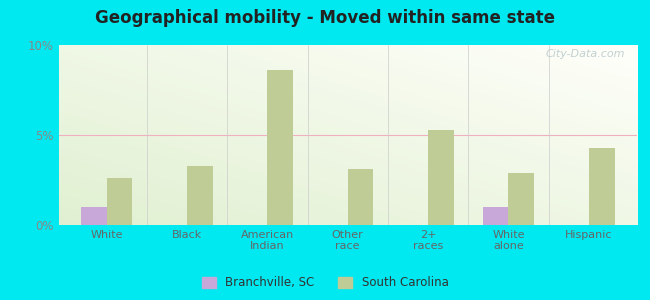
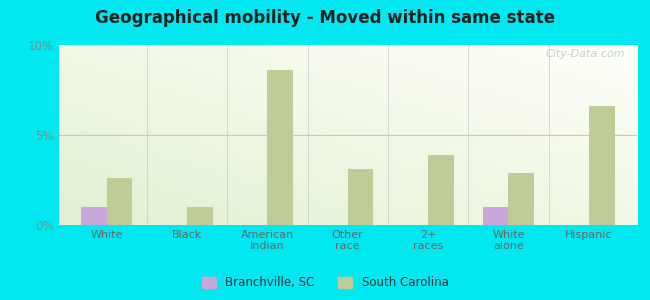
South Carolina/Black: 3.3% -> 1.0%
South Carolina/2+ races: 5.3% -> 3.9%
South Carolina/Hispanic: 4.3% -> 6.6%
